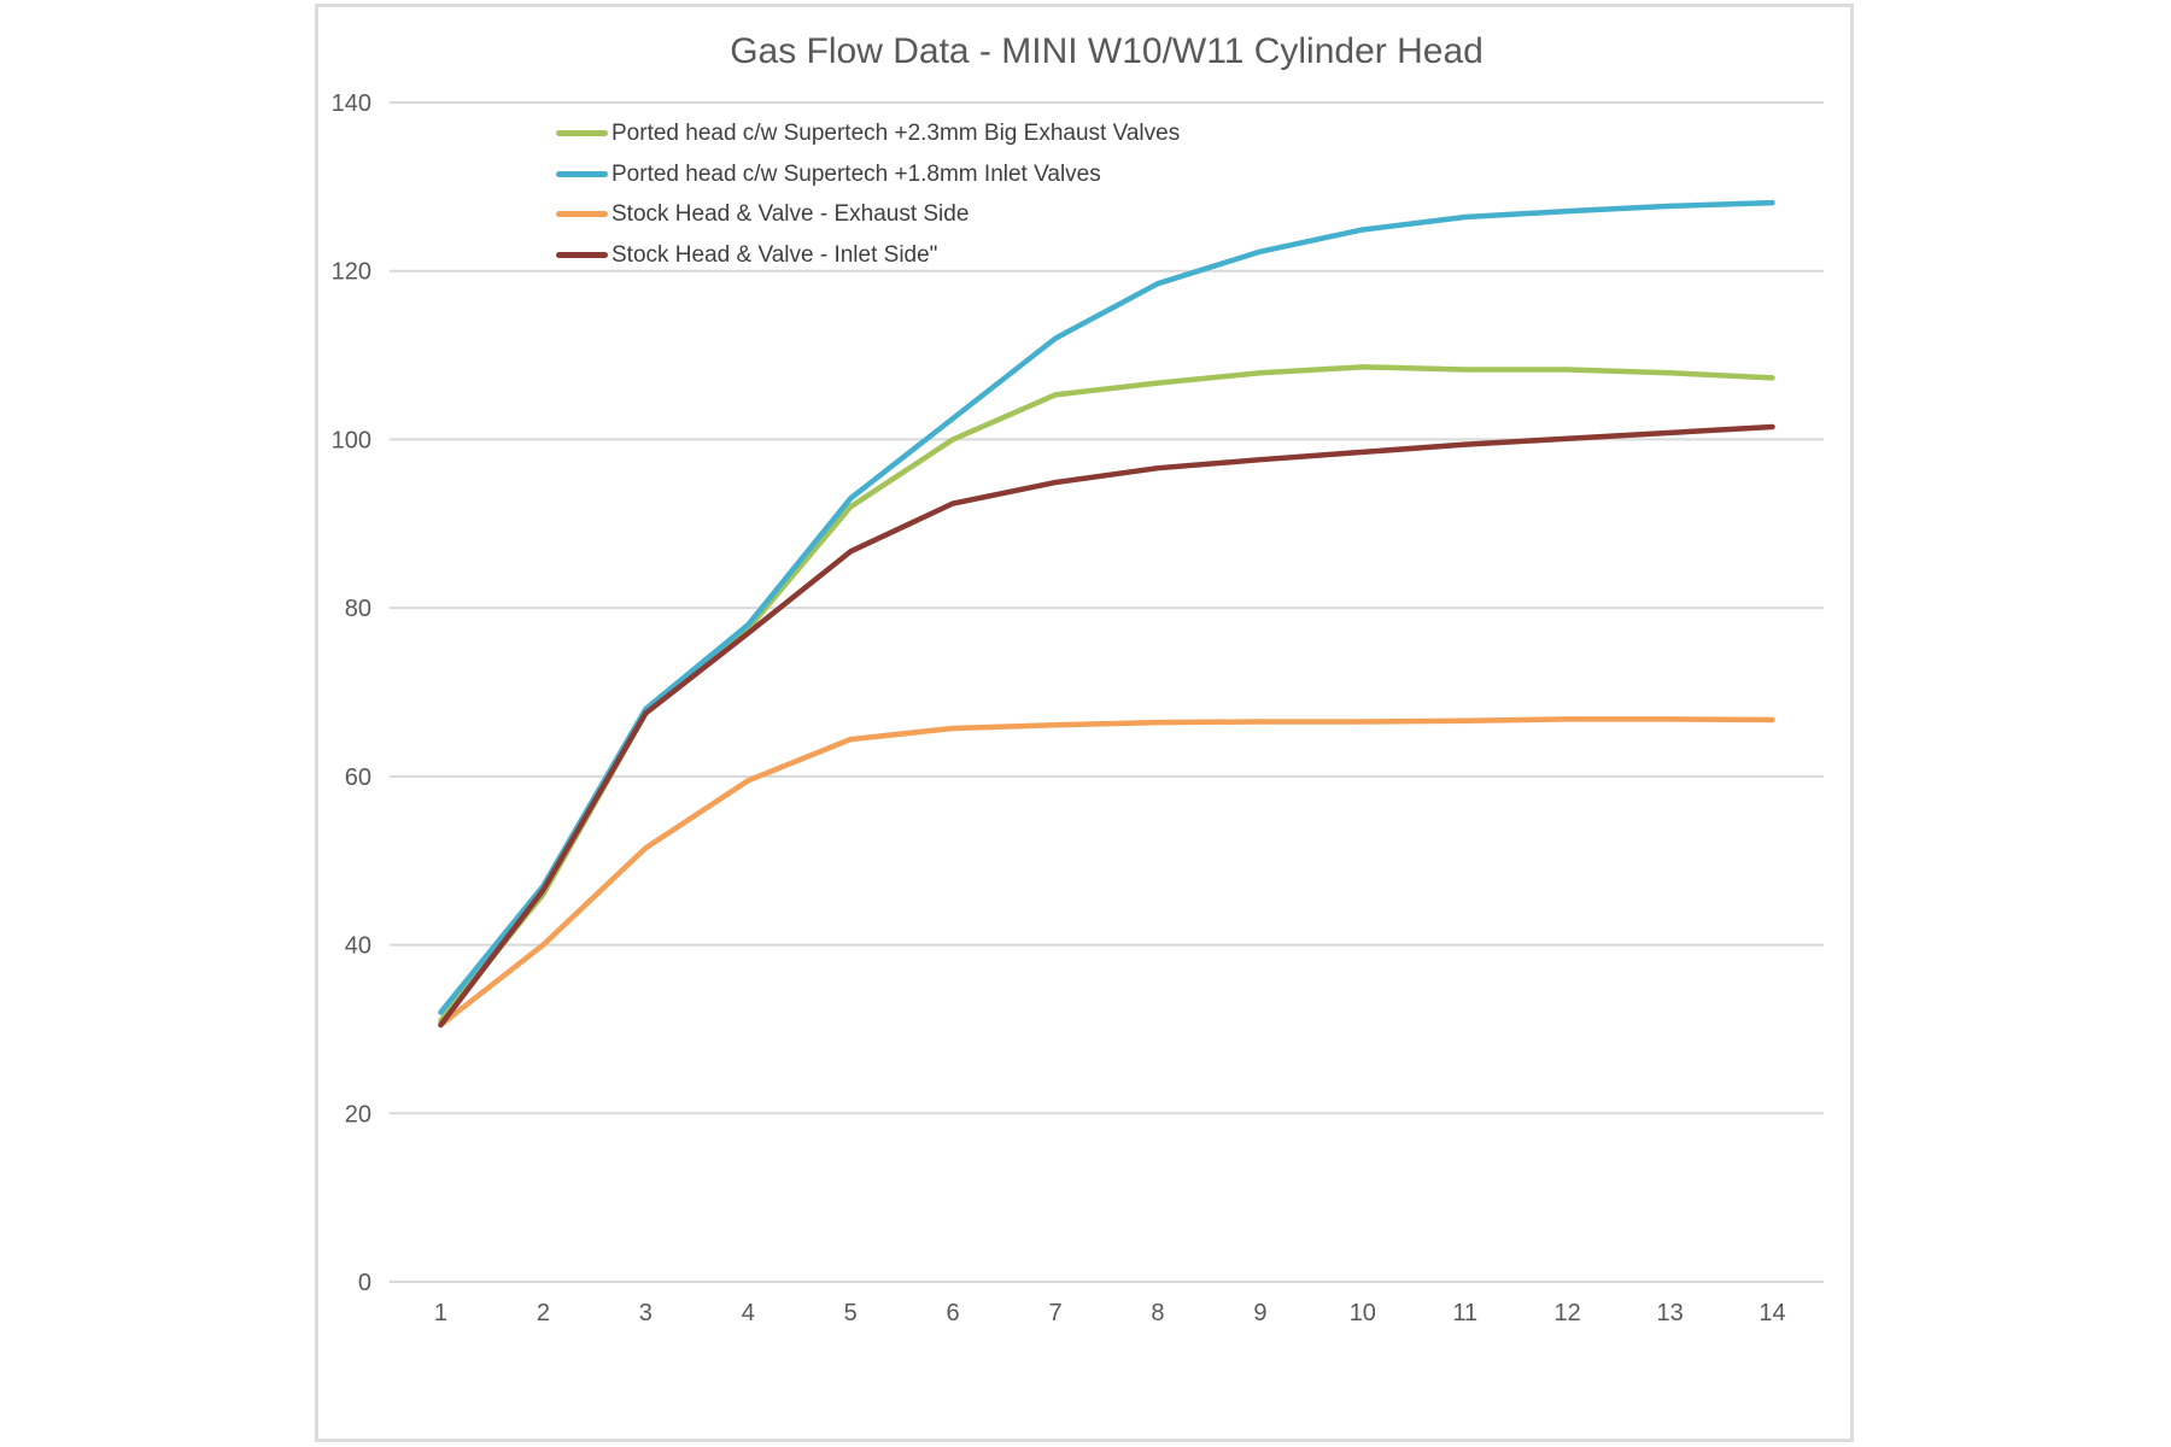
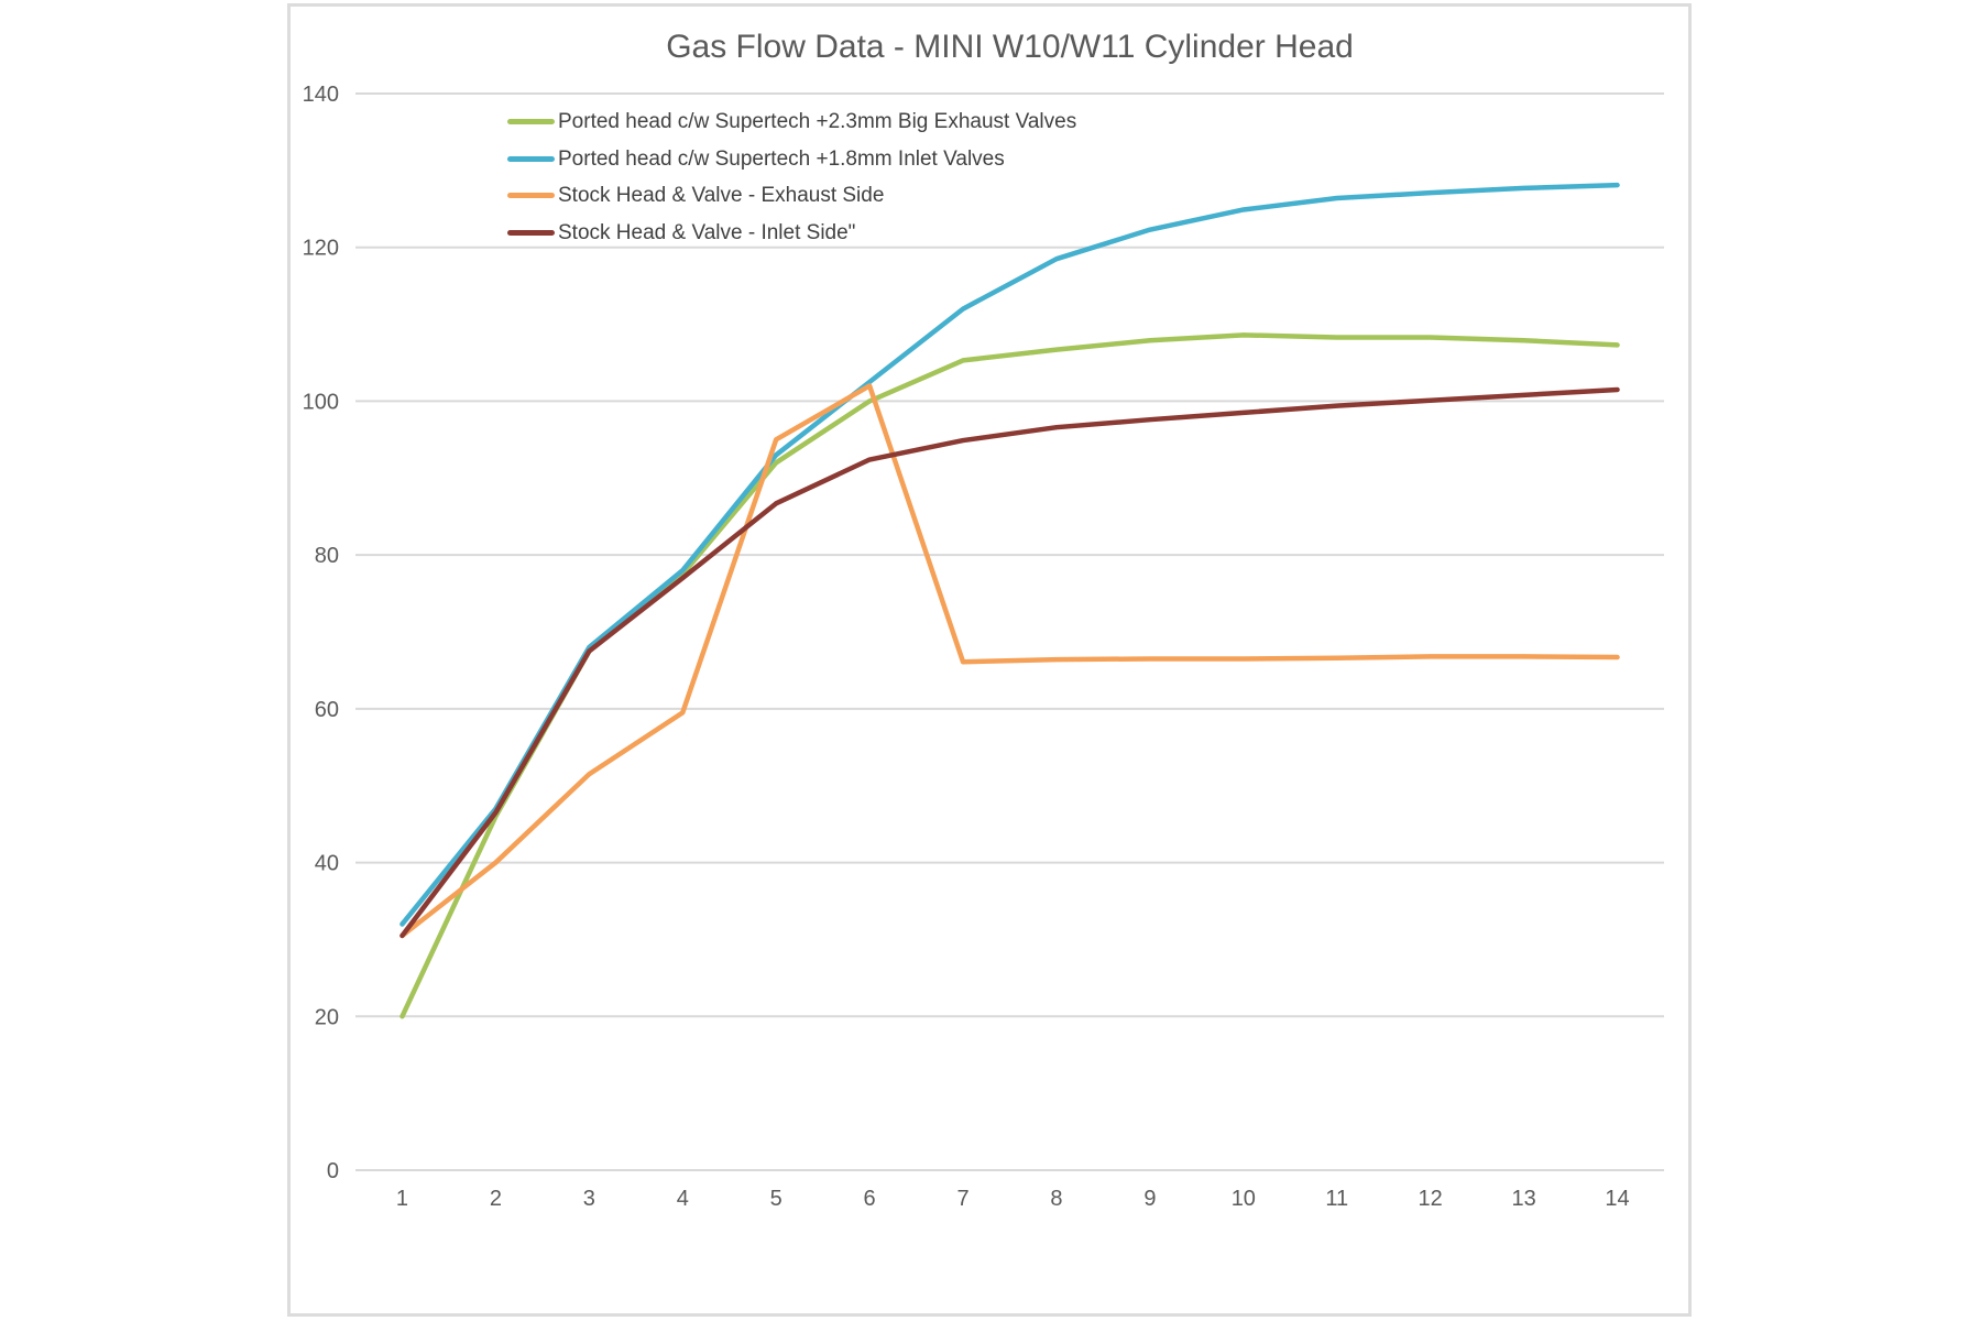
Ported head c/w Supertech +2.3mm Big Exhaust Valves/1: 31 -> 20
Stock Head & Valve - Exhaust Side/5: 64 -> 95
Stock Head & Valve - Exhaust Side/6: 66 -> 102
